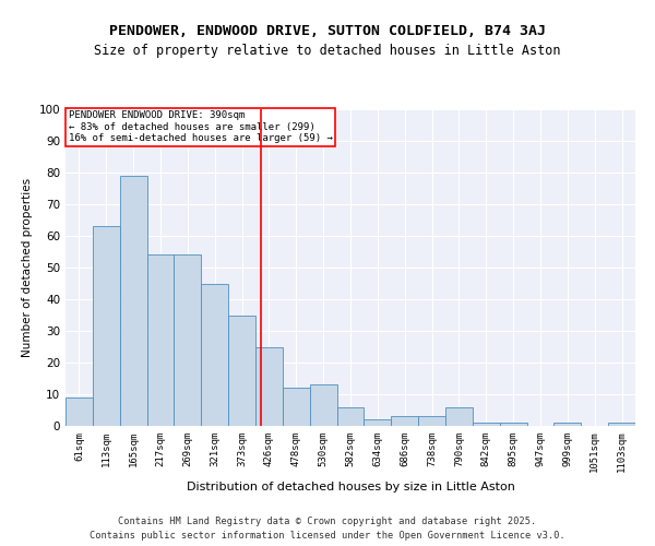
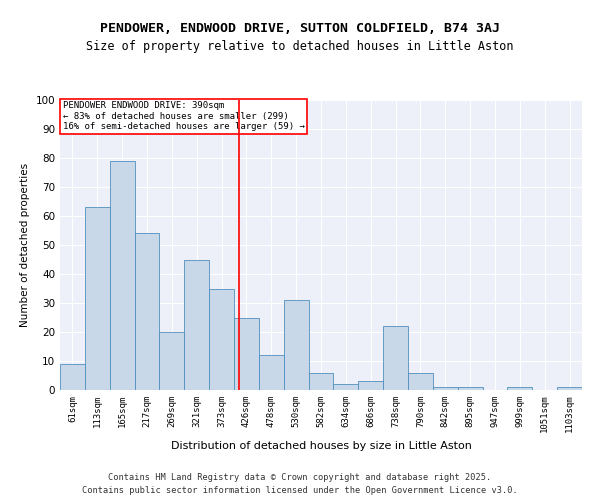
269sqm: 54 -> 20
530sqm: 13 -> 31
738sqm: 3 -> 22
